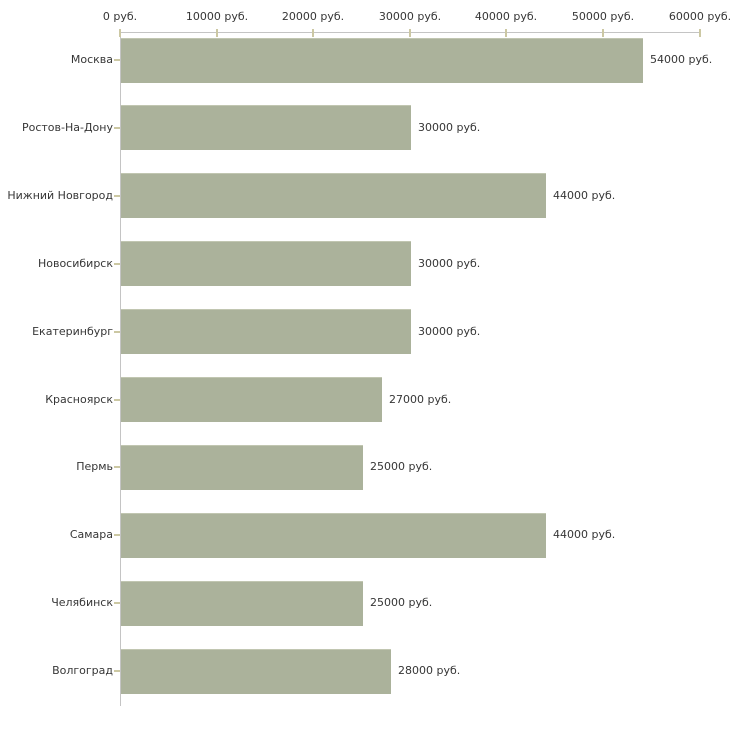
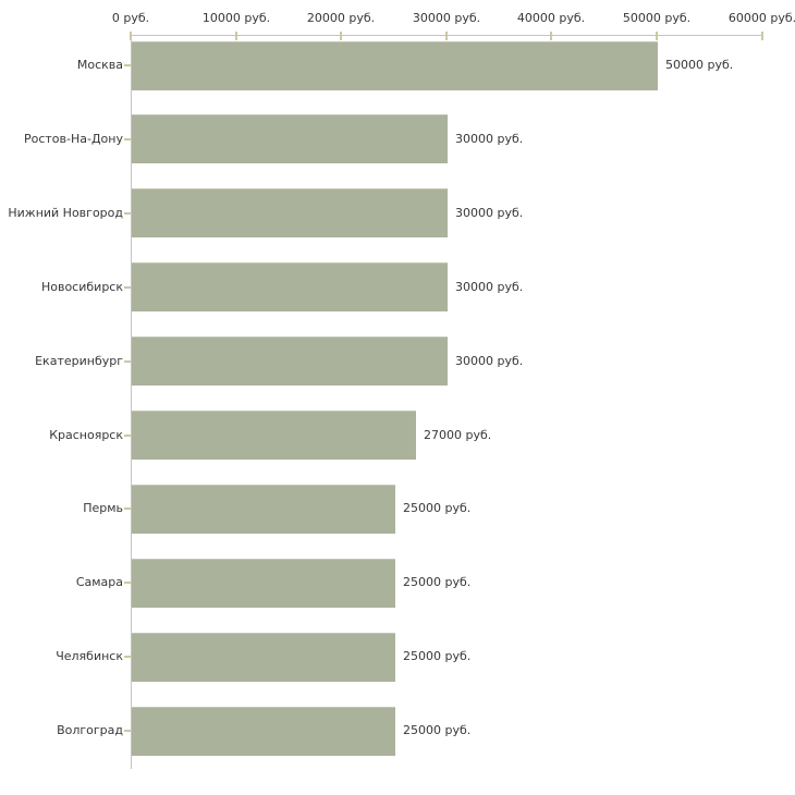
Москва: 54000 -> 50000
Нижний Новгород: 44000 -> 30000
Самара: 44000 -> 25000
Волгоград: 28000 -> 25000
